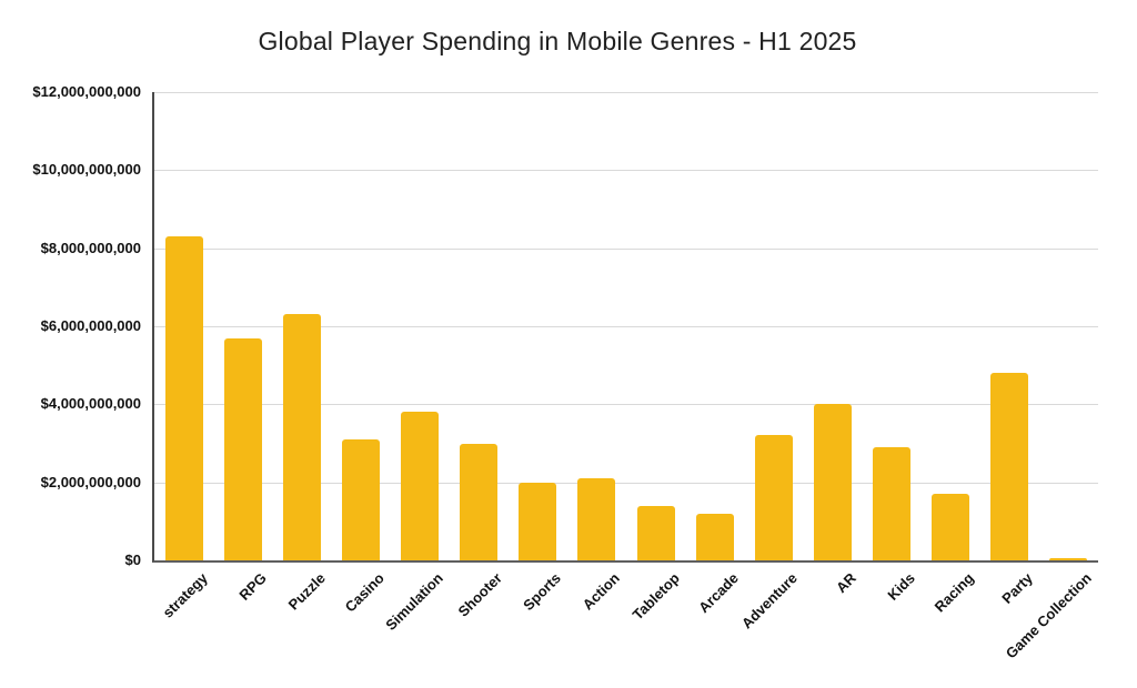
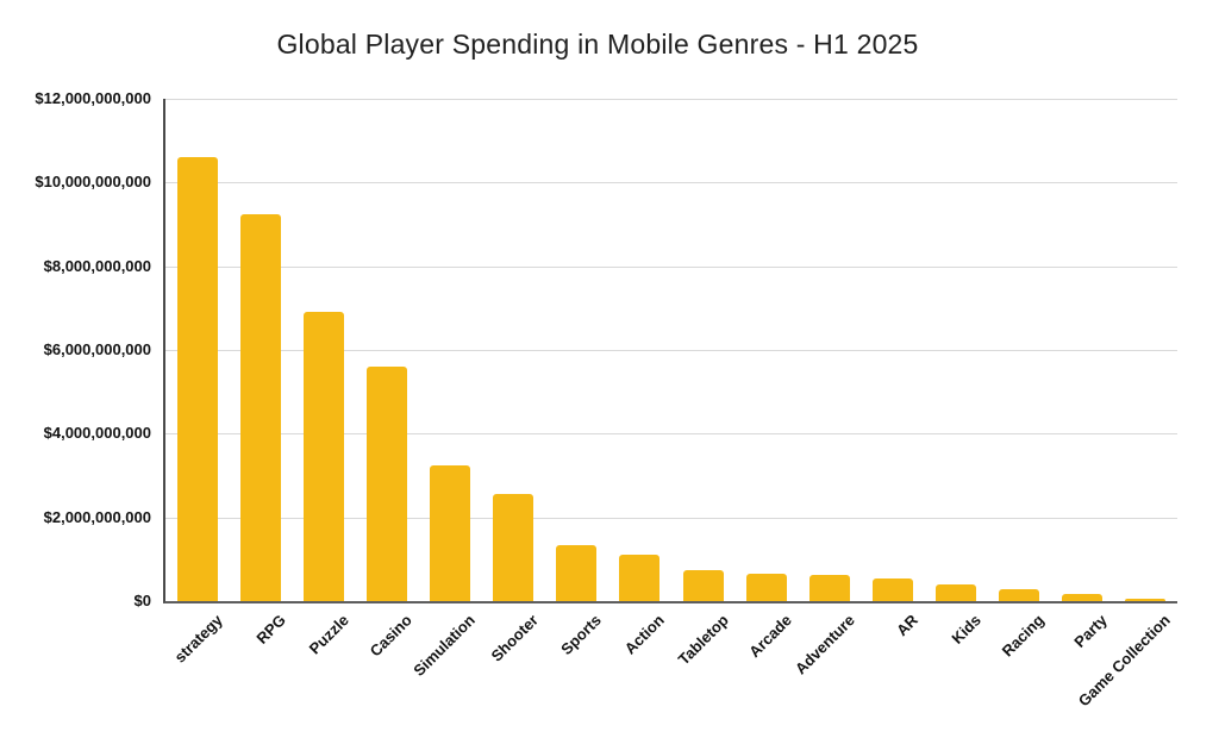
strategy: $8300000000 -> $10600000000
RPG: $5700000000 -> $9200000000
Puzzle: $6300000000 -> $6900000000
Casino: $3100000000 -> $5600000000
Simulation: $3800000000 -> $3200000000
Shooter: $3000000000 -> $2600000000
Sports: $2000000000 -> $1400000000
Action: $2100000000 -> $1100000000
Tabletop: $1400000000 -> $800000000
Arcade: $1200000000 -> $600000000
Adventure: $3200000000 -> $600000000
AR: $4000000000 -> $600000000
Kids: $2900000000 -> $400000000
Racing: $1700000000 -> $300000000
Party: $4800000000 -> $200000000
